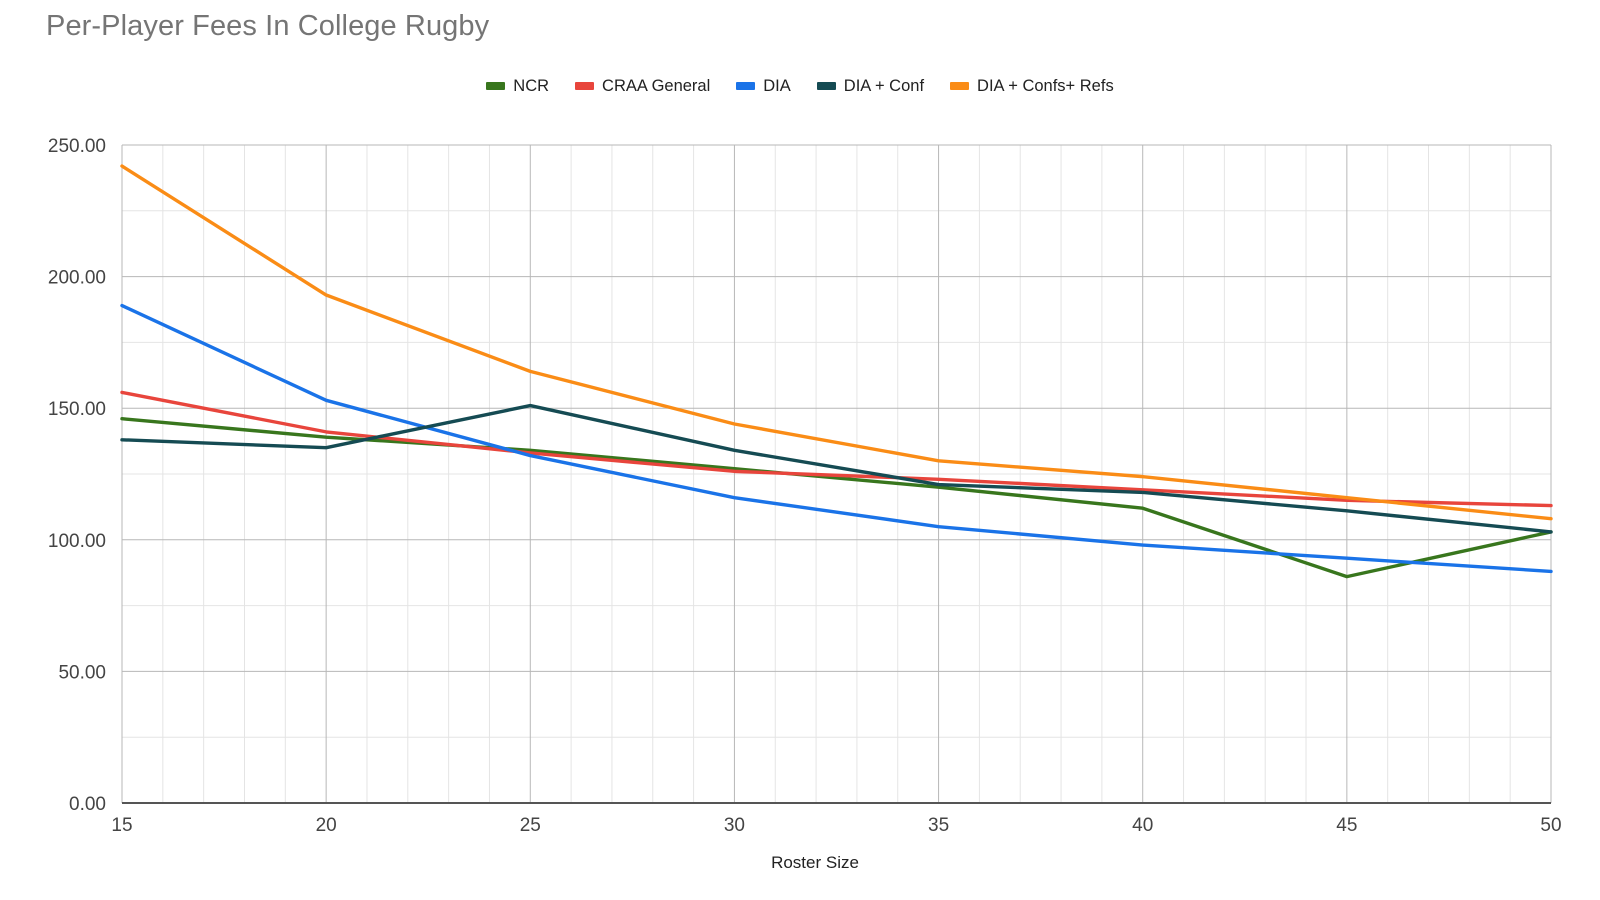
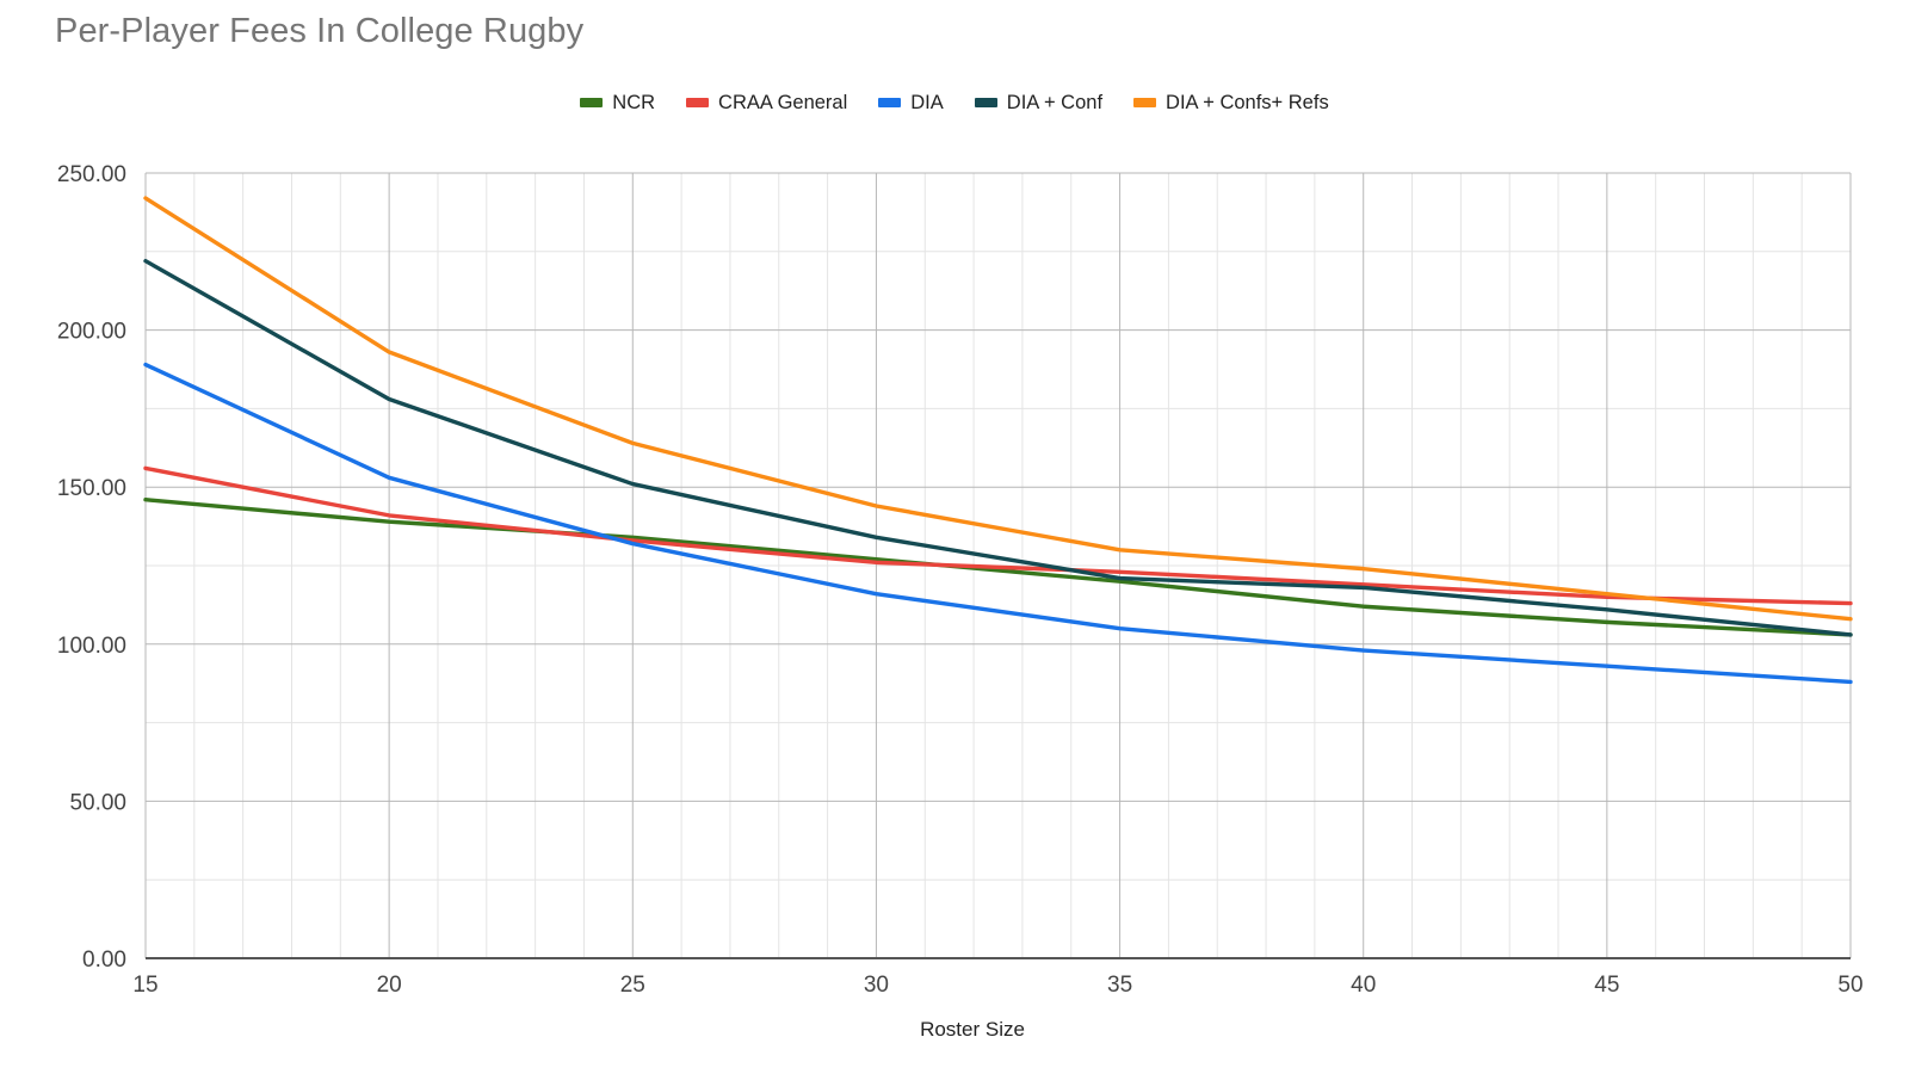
DIA + Conf/15: 138 -> 222
DIA + Conf/20: 135 -> 178
NCR/45: 86 -> 107
